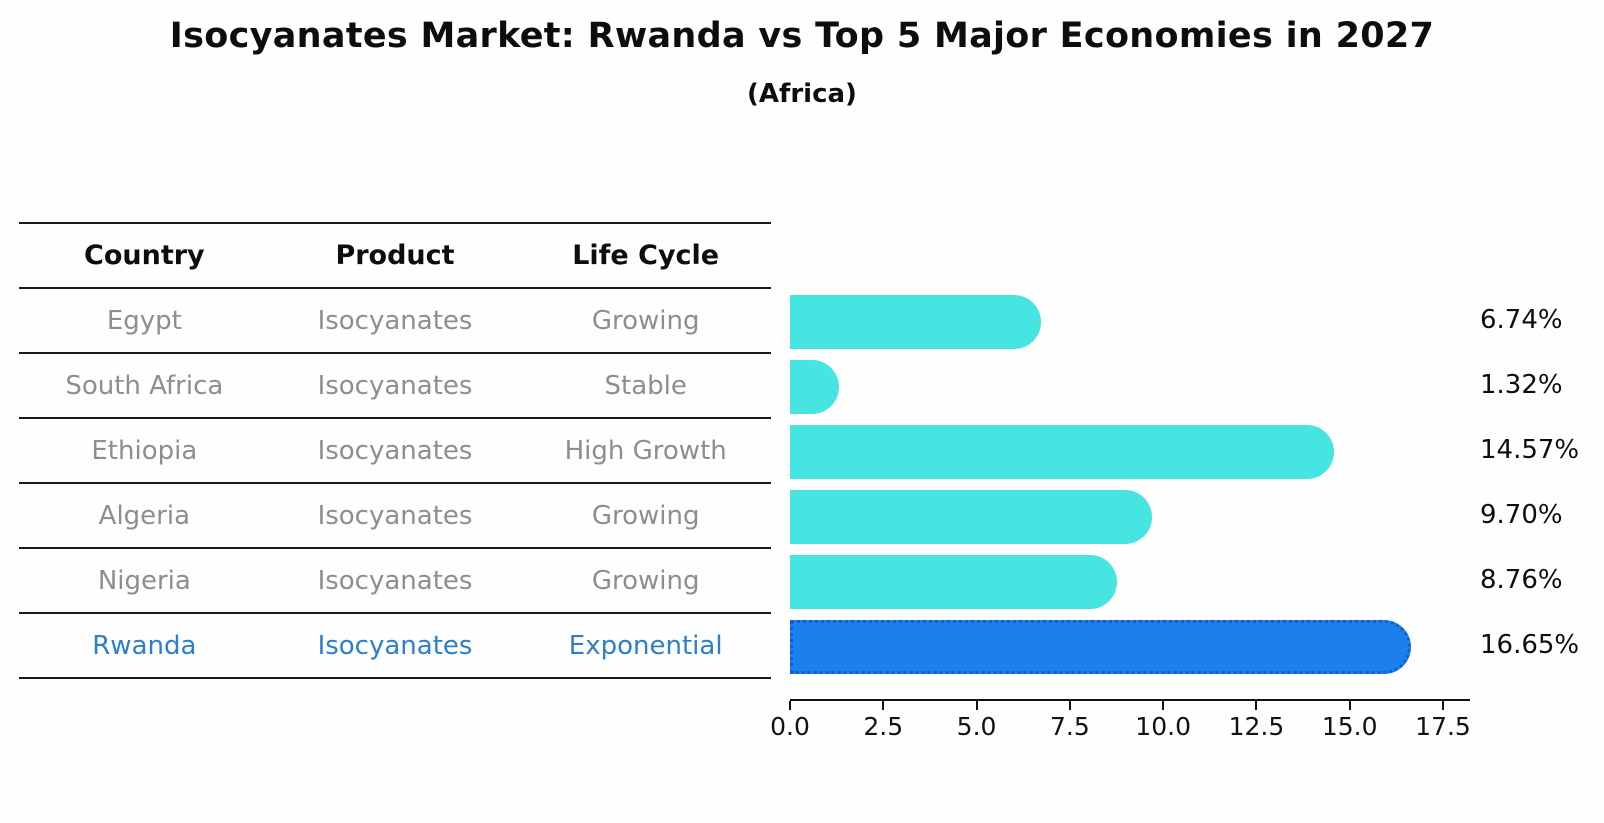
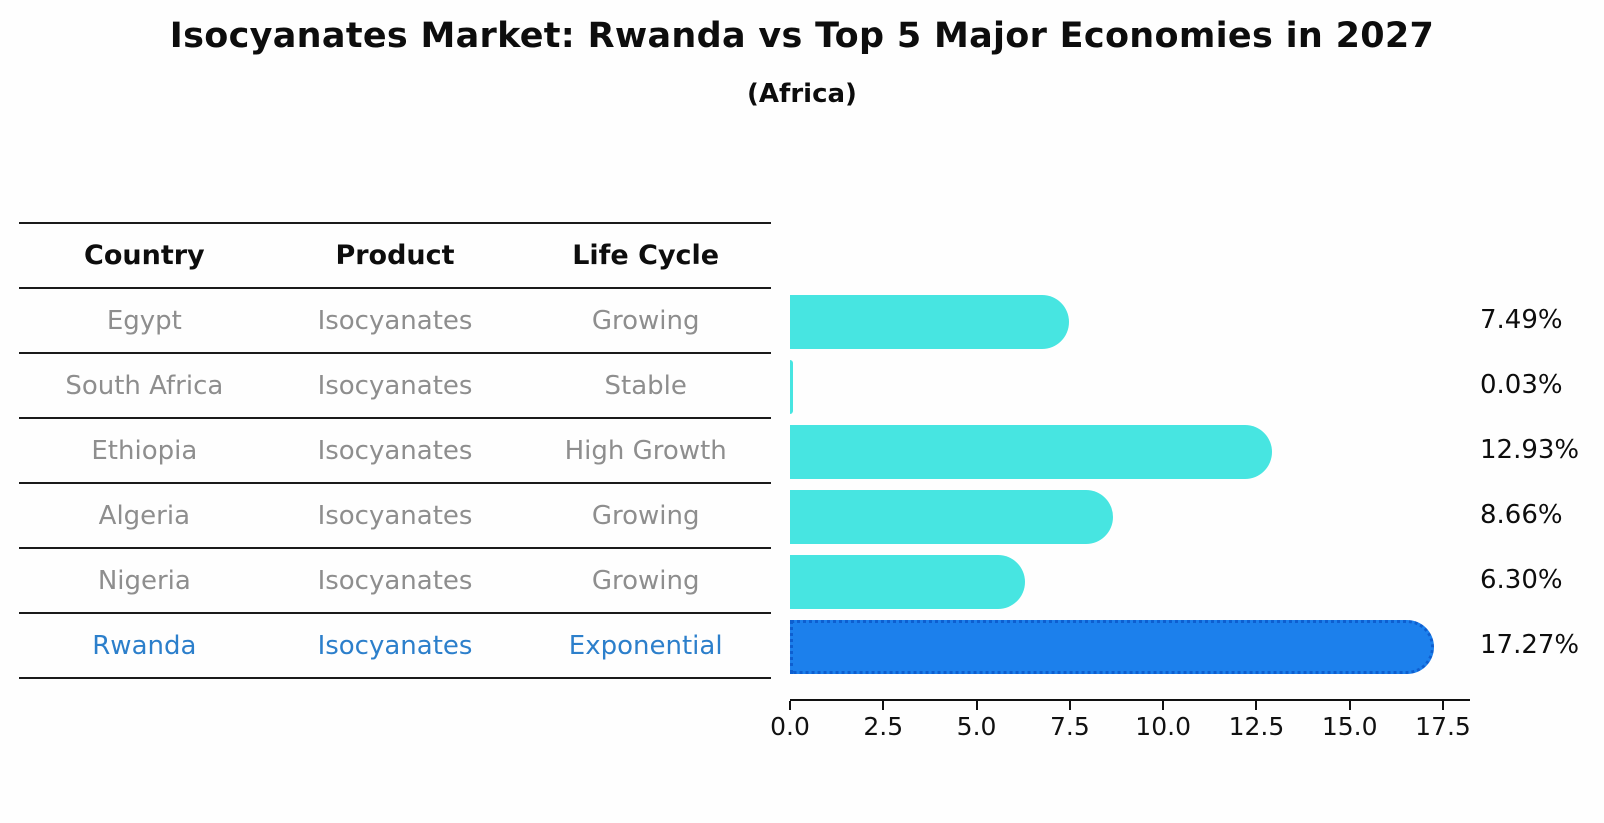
Egypt: 6.74% -> 7.49%
South Africa: 1.32% -> 0.03%
Ethiopia: 14.57% -> 12.93%
Algeria: 9.70% -> 8.66%
Nigeria: 8.76% -> 6.30%
Rwanda: 16.65% -> 17.27%
